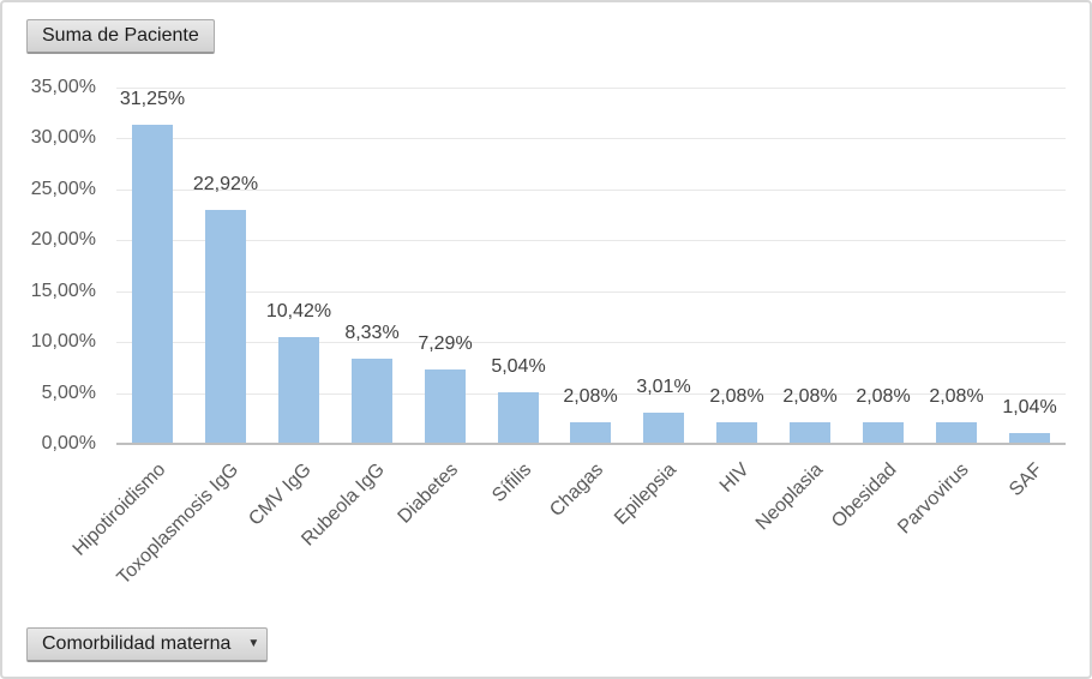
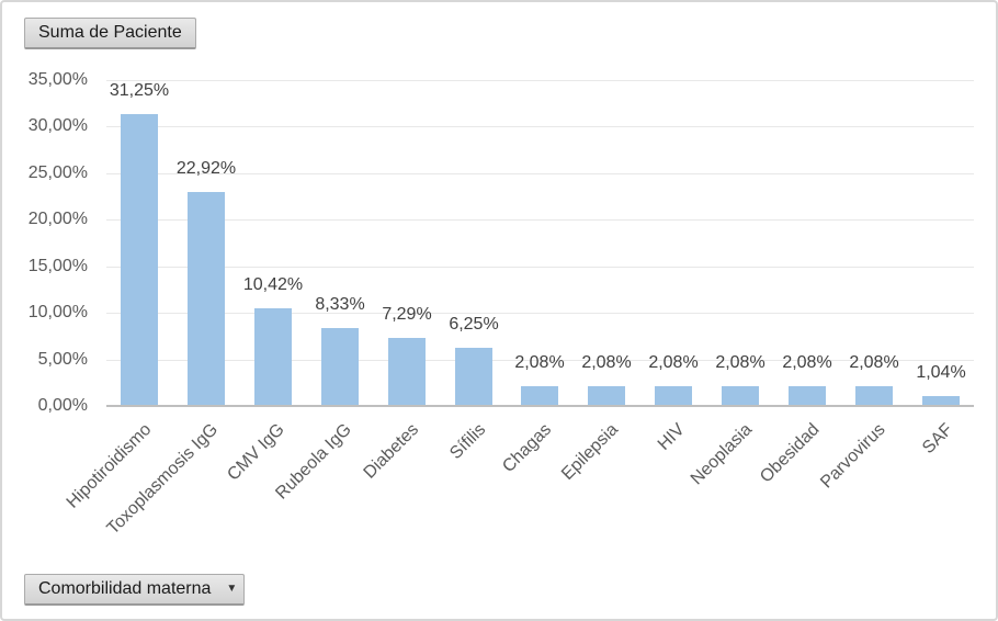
Sífilis: 5,04% -> 6,25%
Epilepsia: 3,01% -> 2,08%
